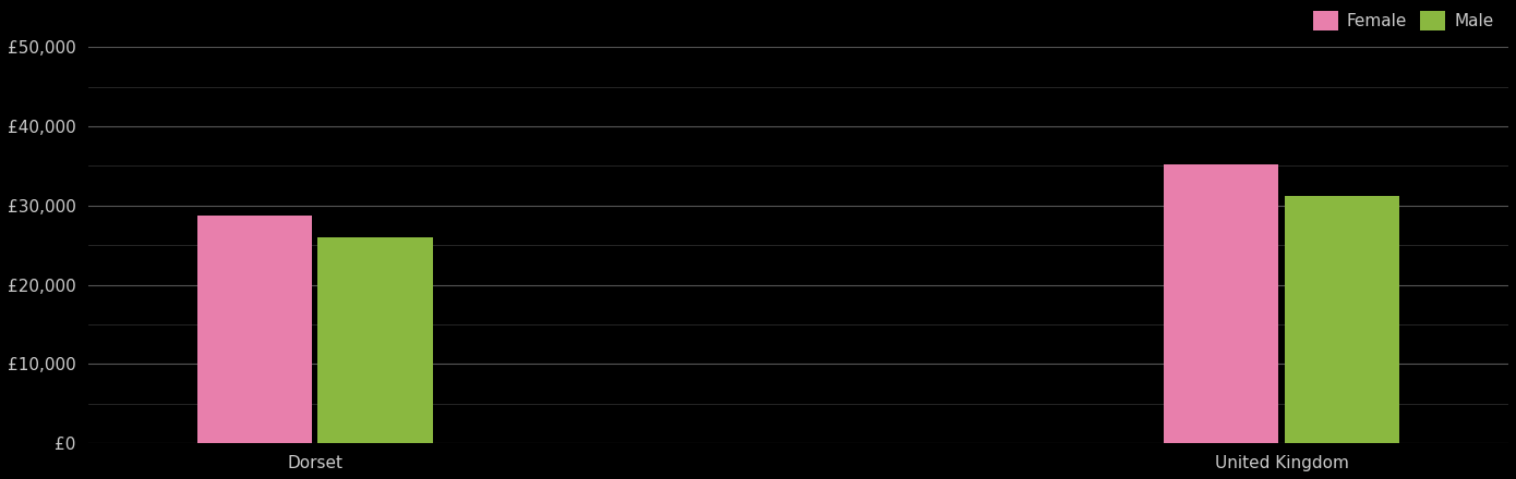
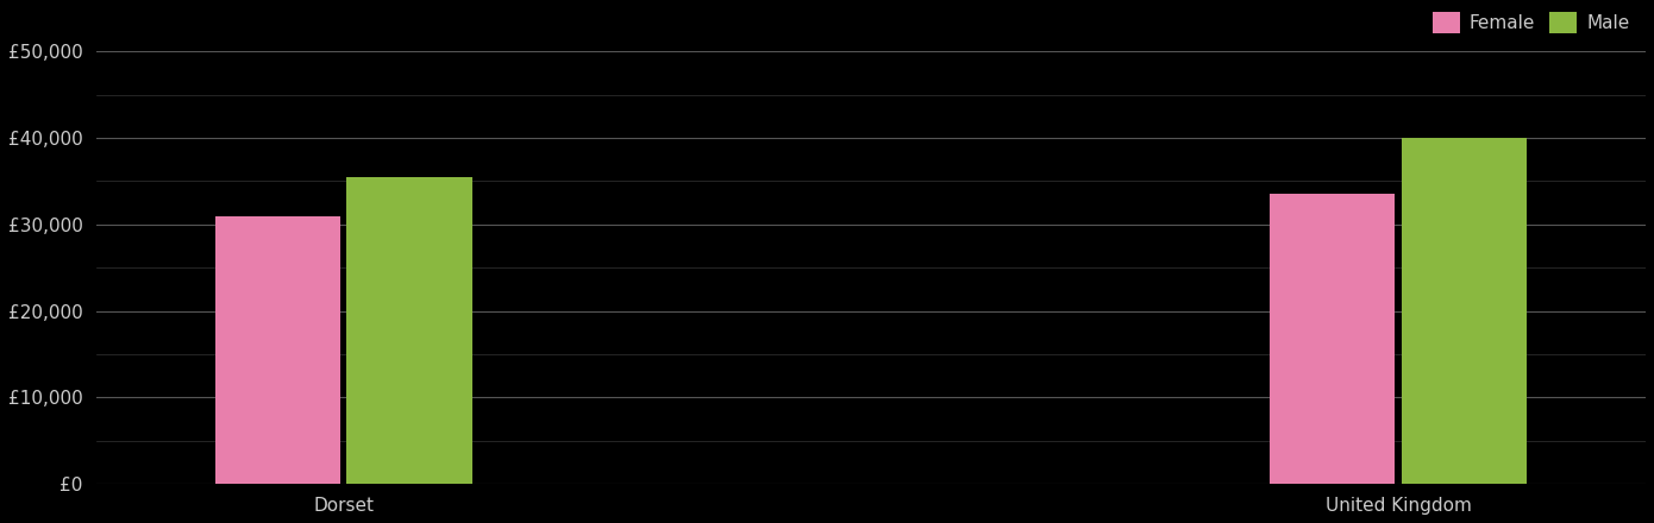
Female/Dorset: £28,800 -> £31,000
Male/Dorset: £26,000 -> £35,500
Female/United Kingdom: £35,200 -> £33,500
Male/United Kingdom: £31,200 -> £40,000
